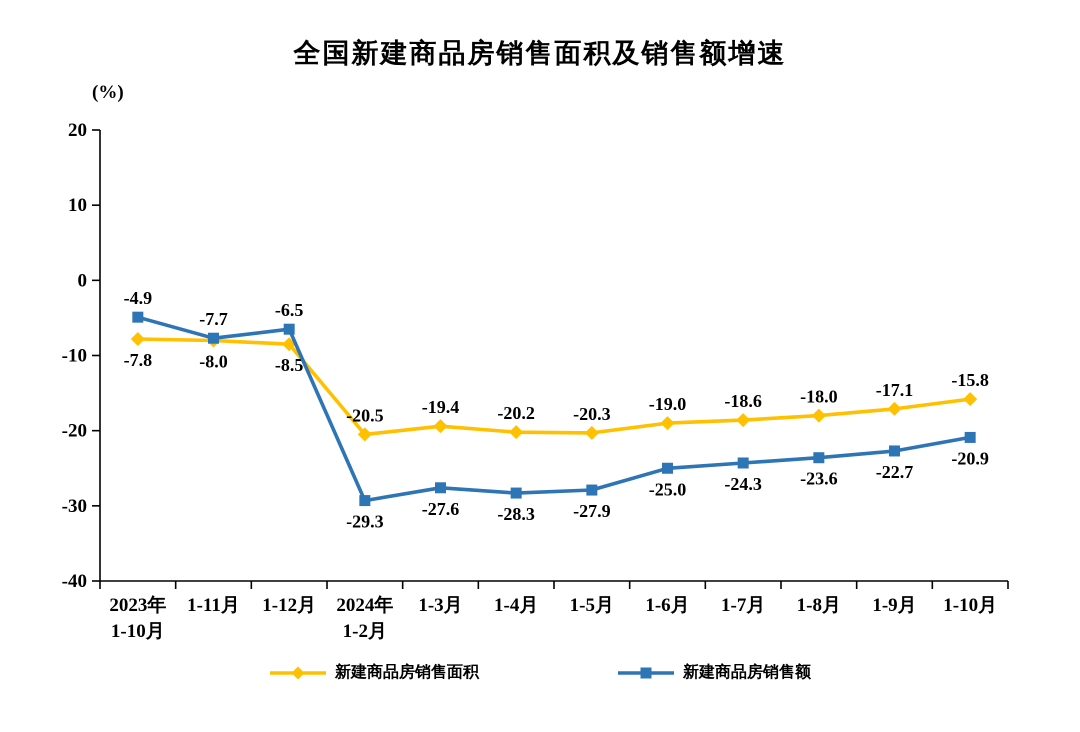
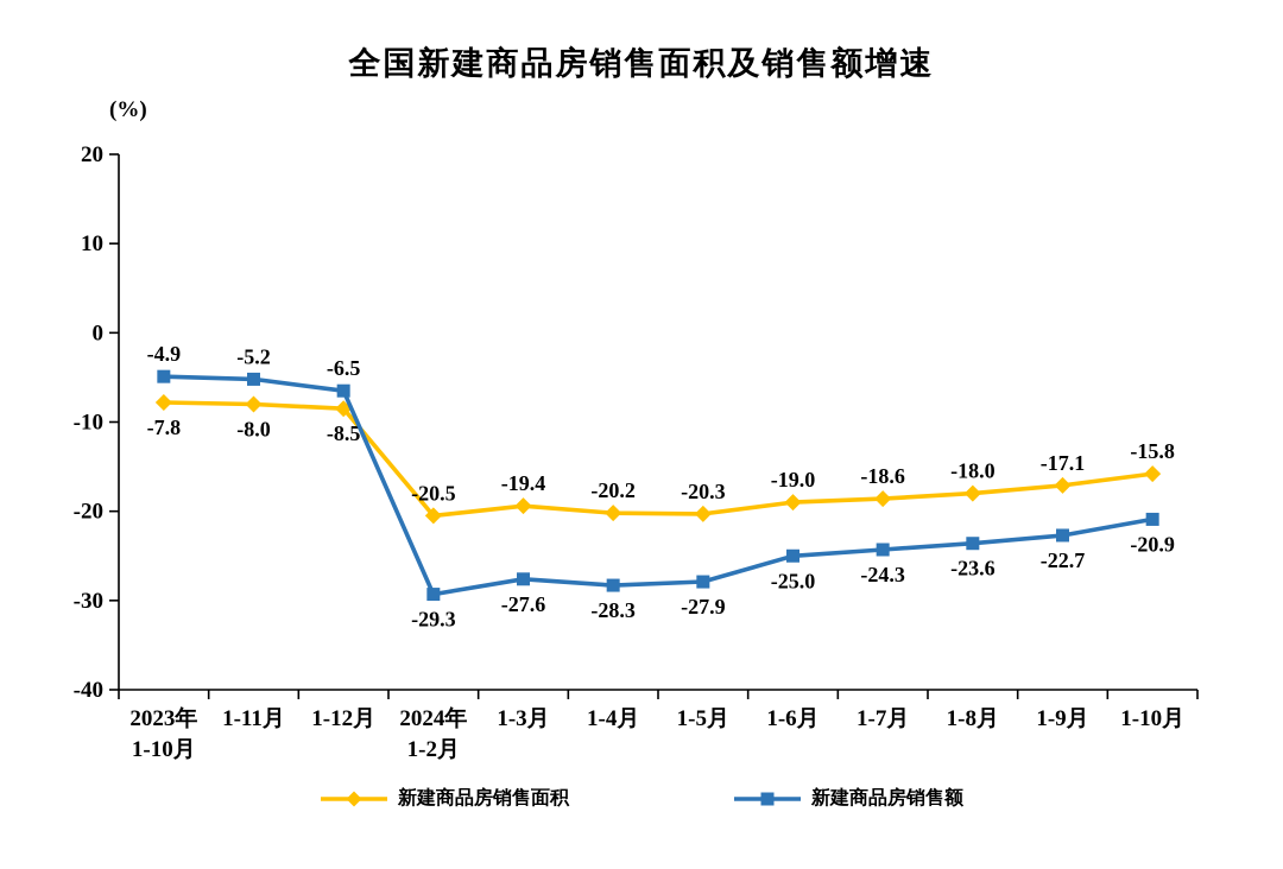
新建商品房销售额/1-11月: -7.7 -> -5.2
